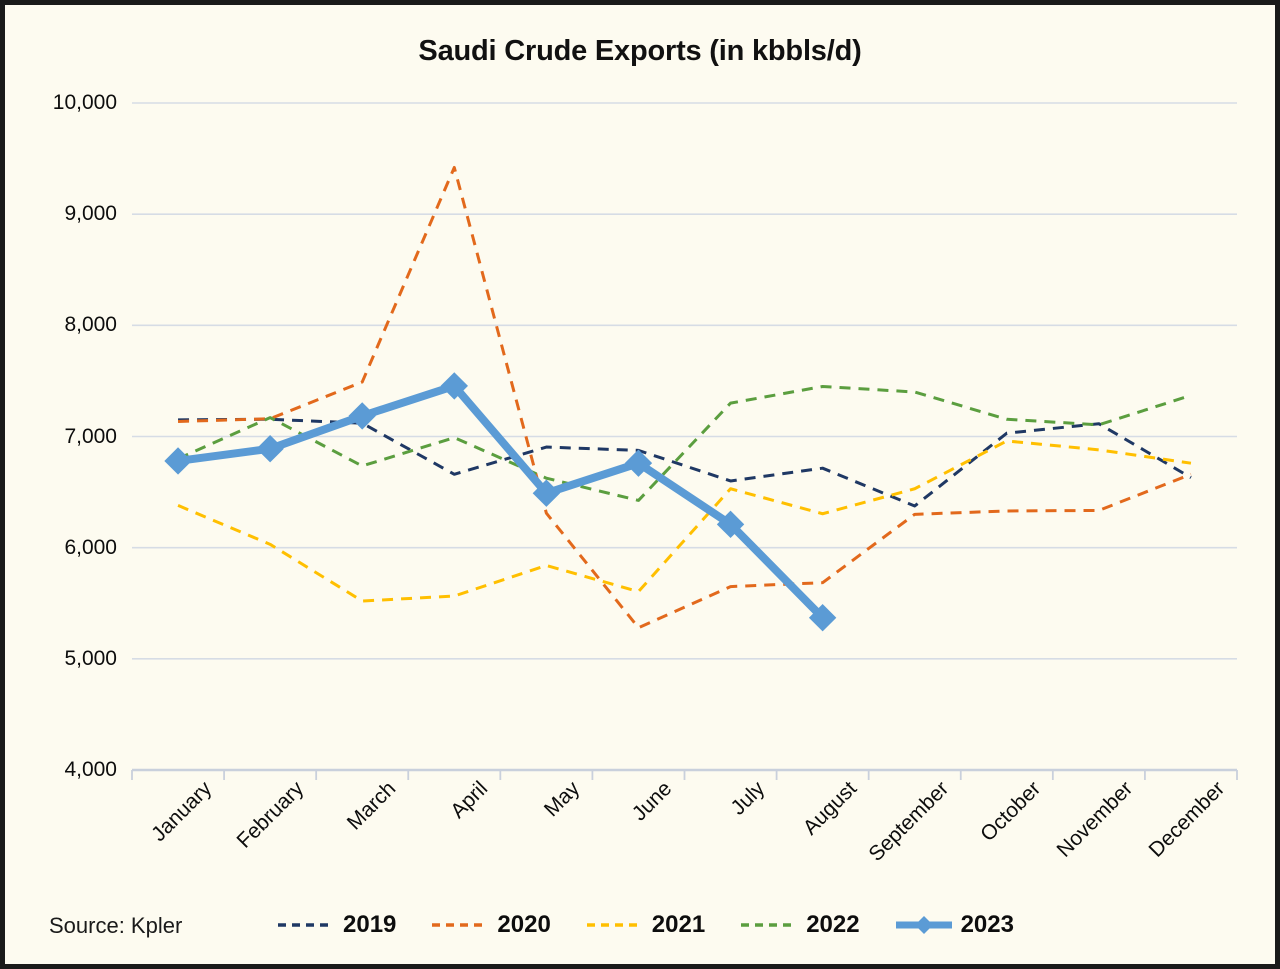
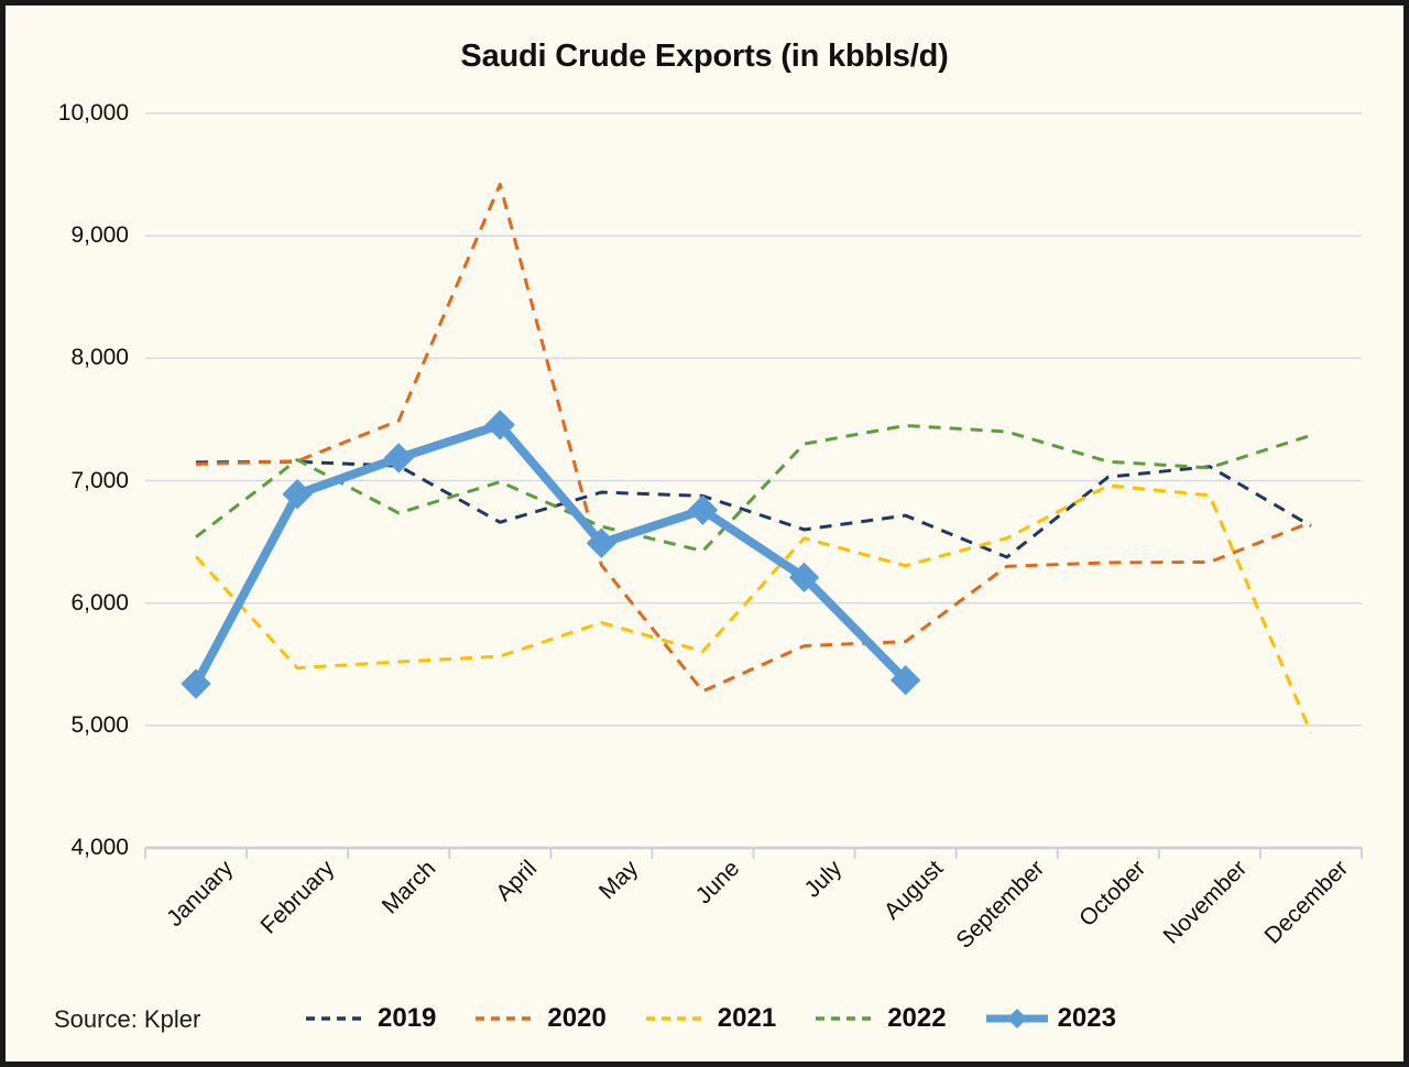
2022/January: 6800 -> 6540
2023/January: 6780 -> 5340
2021/February: 6030 -> 5470
2021/December: 6760 -> 4940
